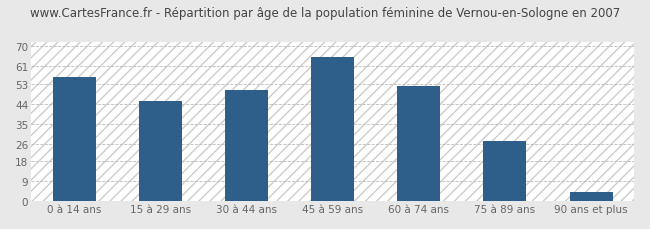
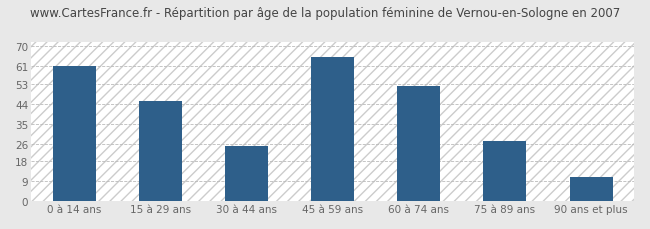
0 à 14 ans: 56 -> 61
30 à 44 ans: 50 -> 25
90 ans et plus: 4 -> 11
